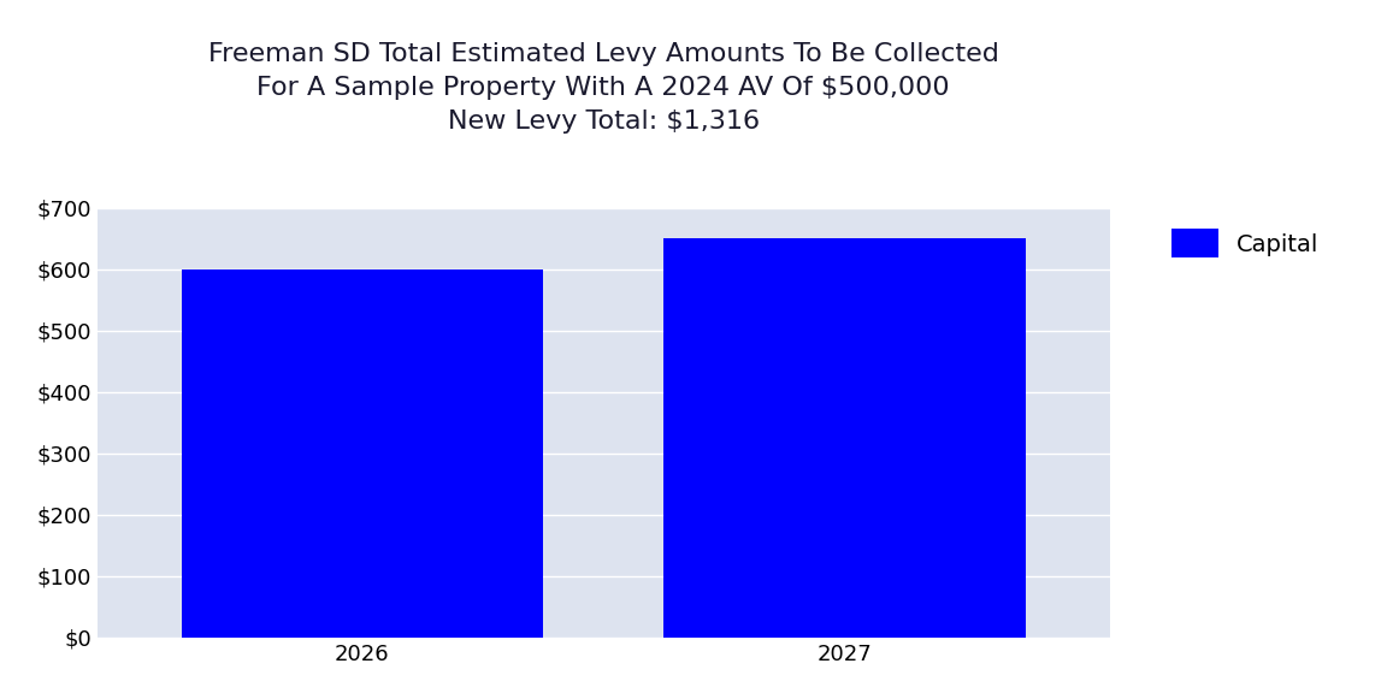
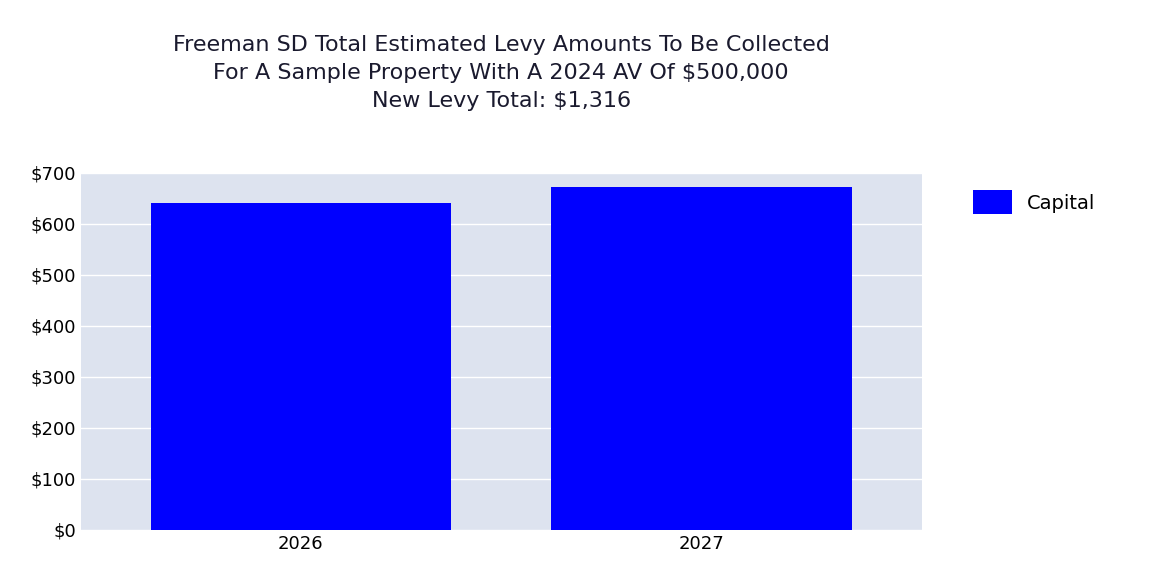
2026: $600 -> $640
2027: $650 -> $672
